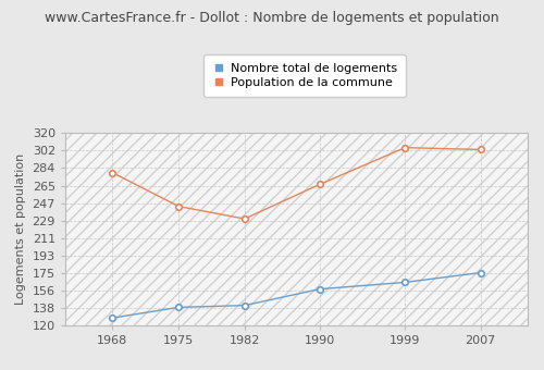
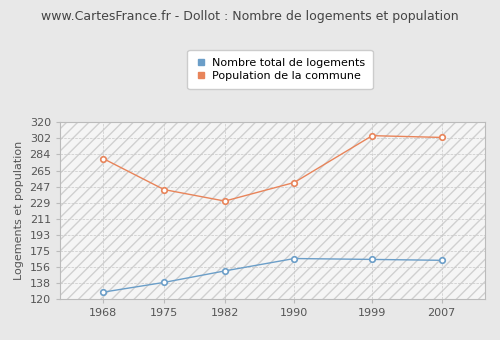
Nombre total de logements/1982: 141 -> 152
Nombre total de logements/1990: 158 -> 166
Population de la commune/1990: 267 -> 252
Nombre total de logements/2007: 175 -> 164
